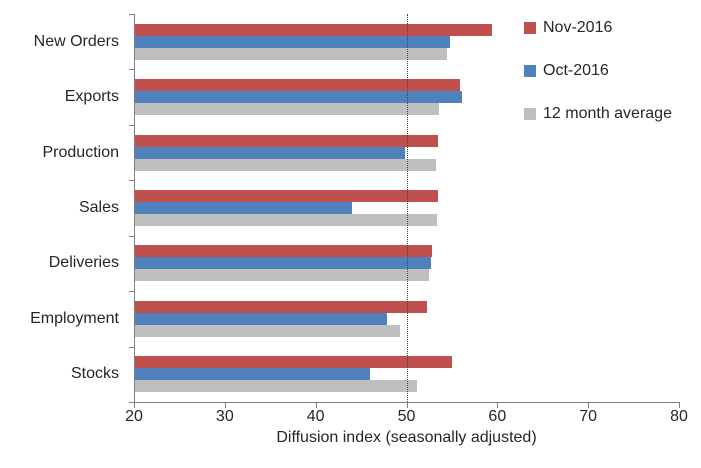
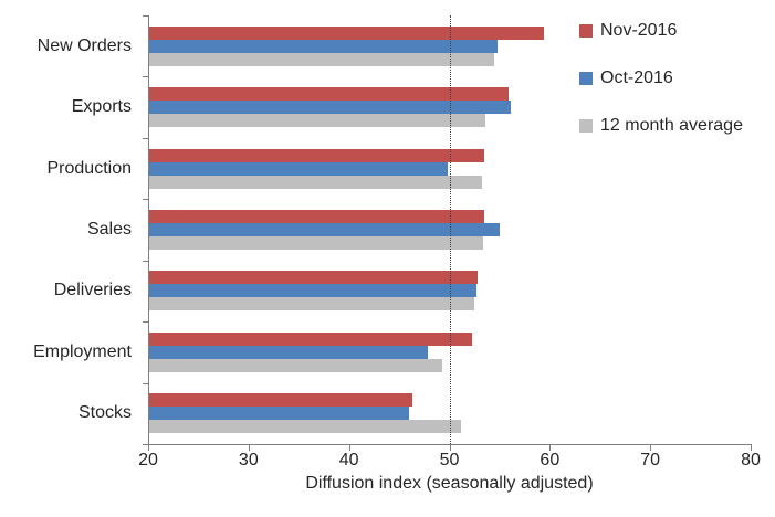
Oct-2016/Sales: 44 -> 55
Nov-2016/Stocks: 55 -> 46
